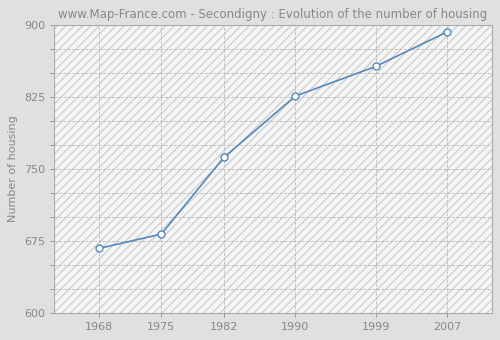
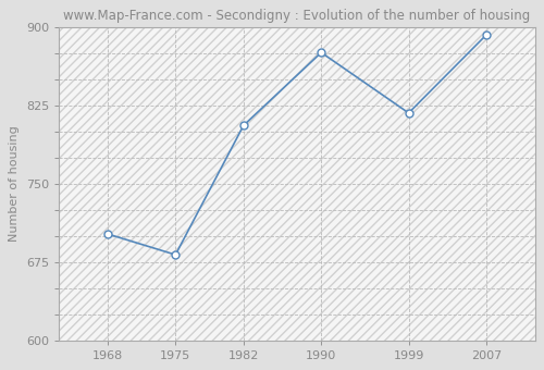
1968: 667 -> 702
1982: 762 -> 806
1990: 826 -> 876
1999: 857 -> 818
